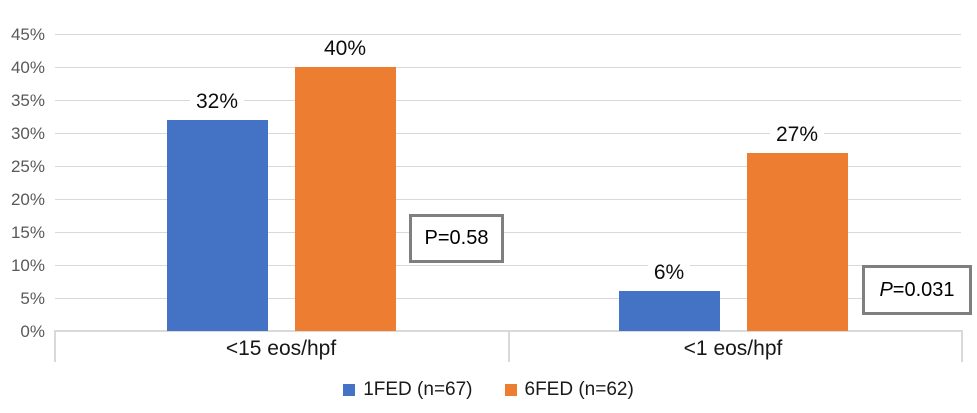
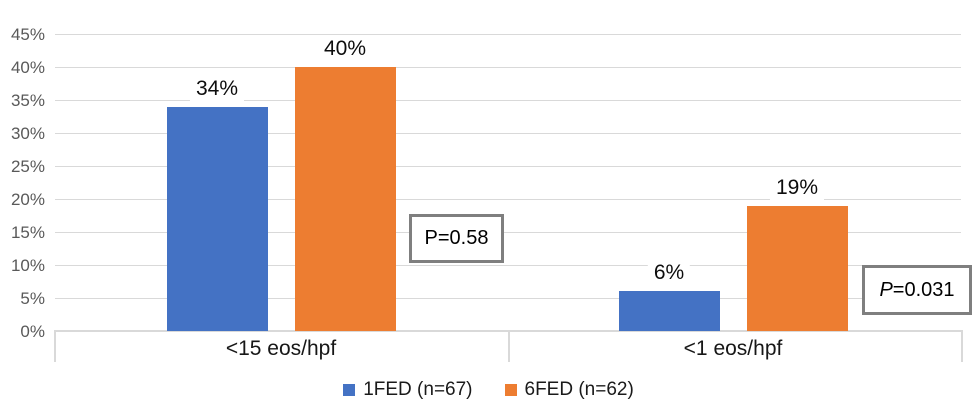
1FED (n=67)/<15 eos/hpf: 32% -> 34%
6FED (n=62)/<1 eos/hpf: 27% -> 19%
